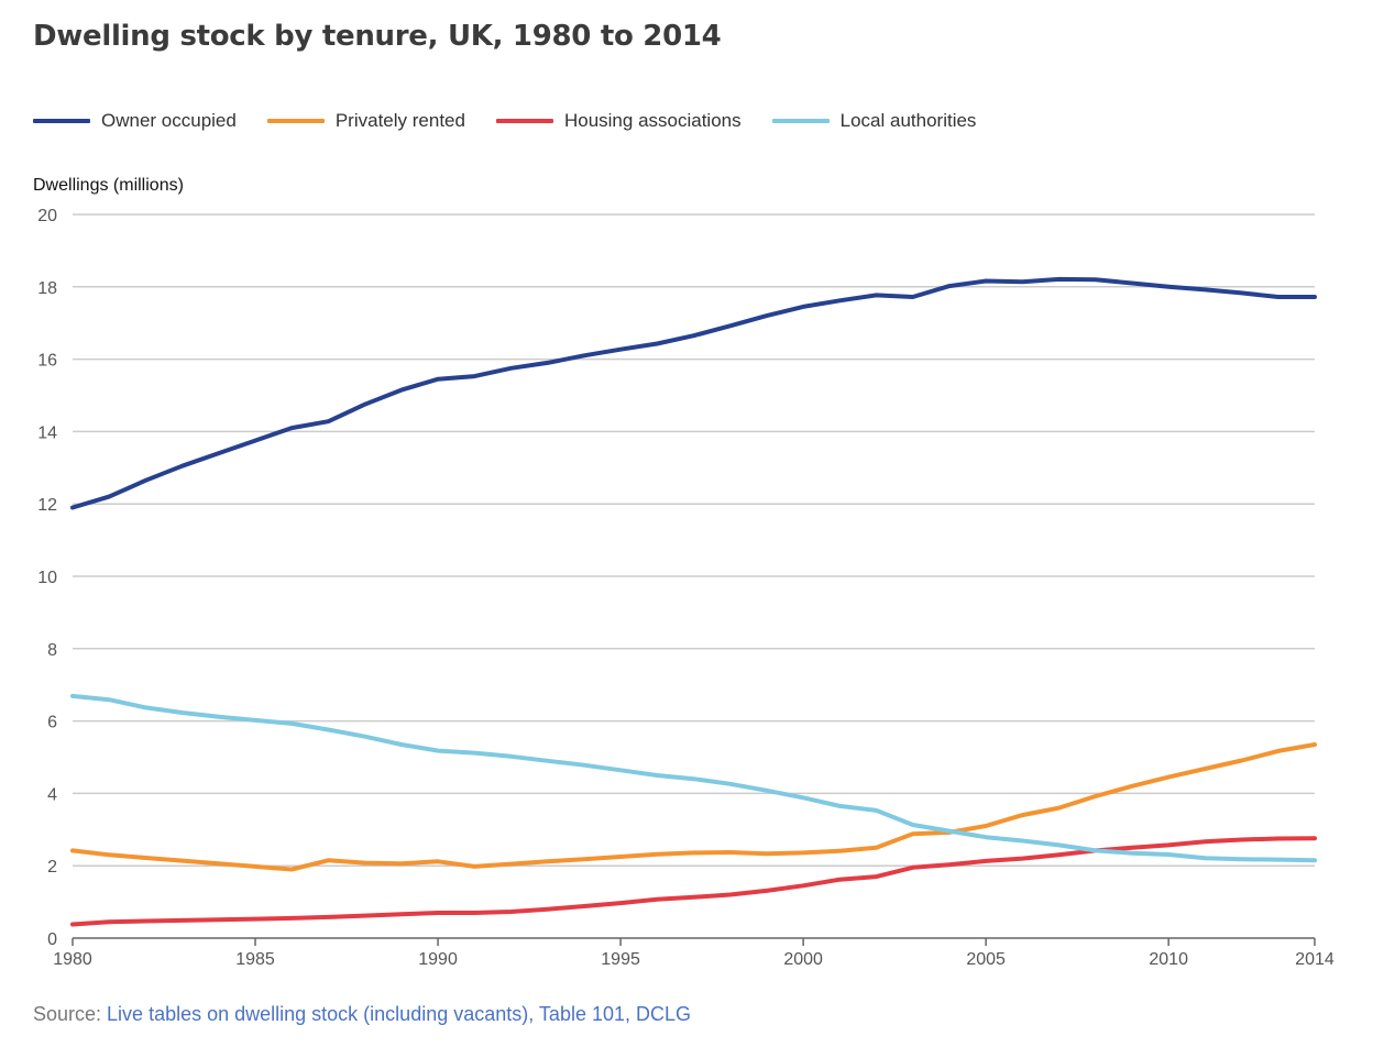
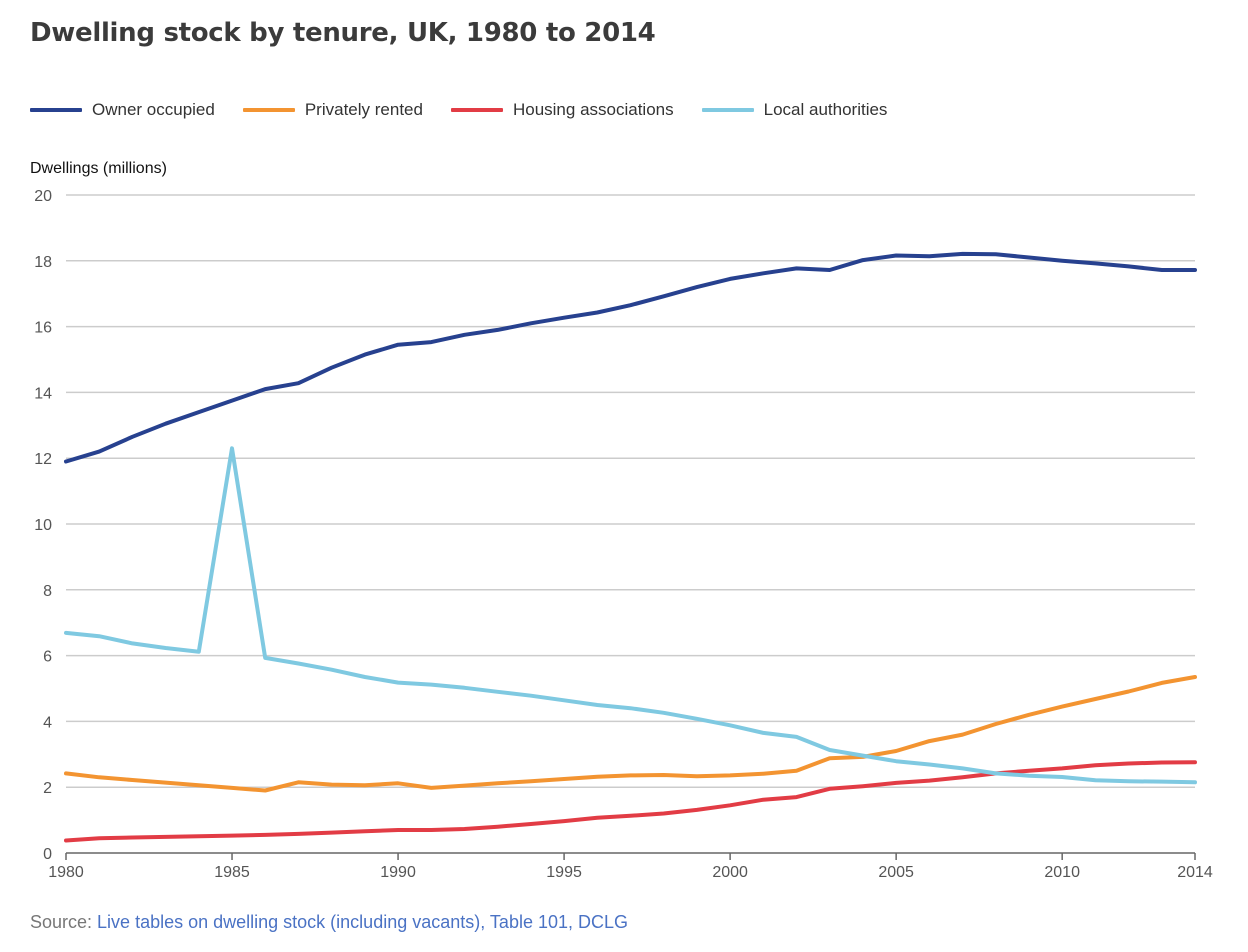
Local authorities/1985: 6.0 -> 12.3
